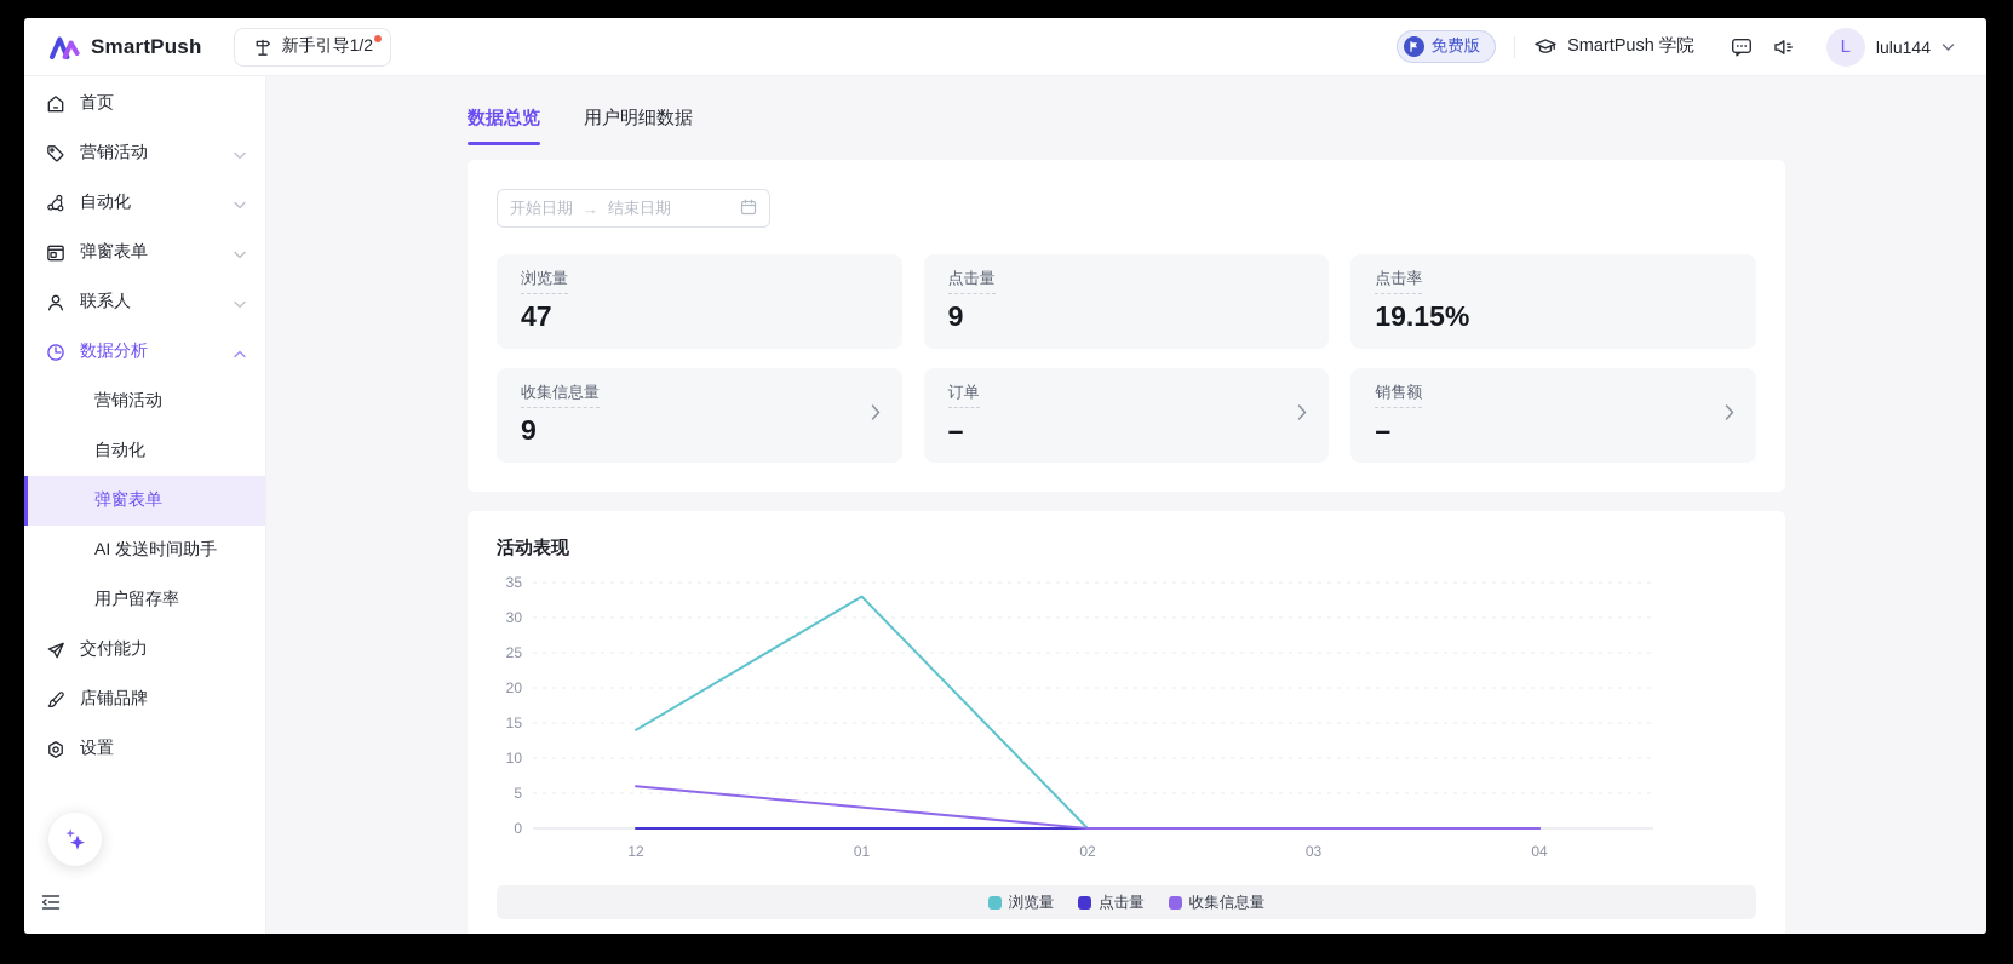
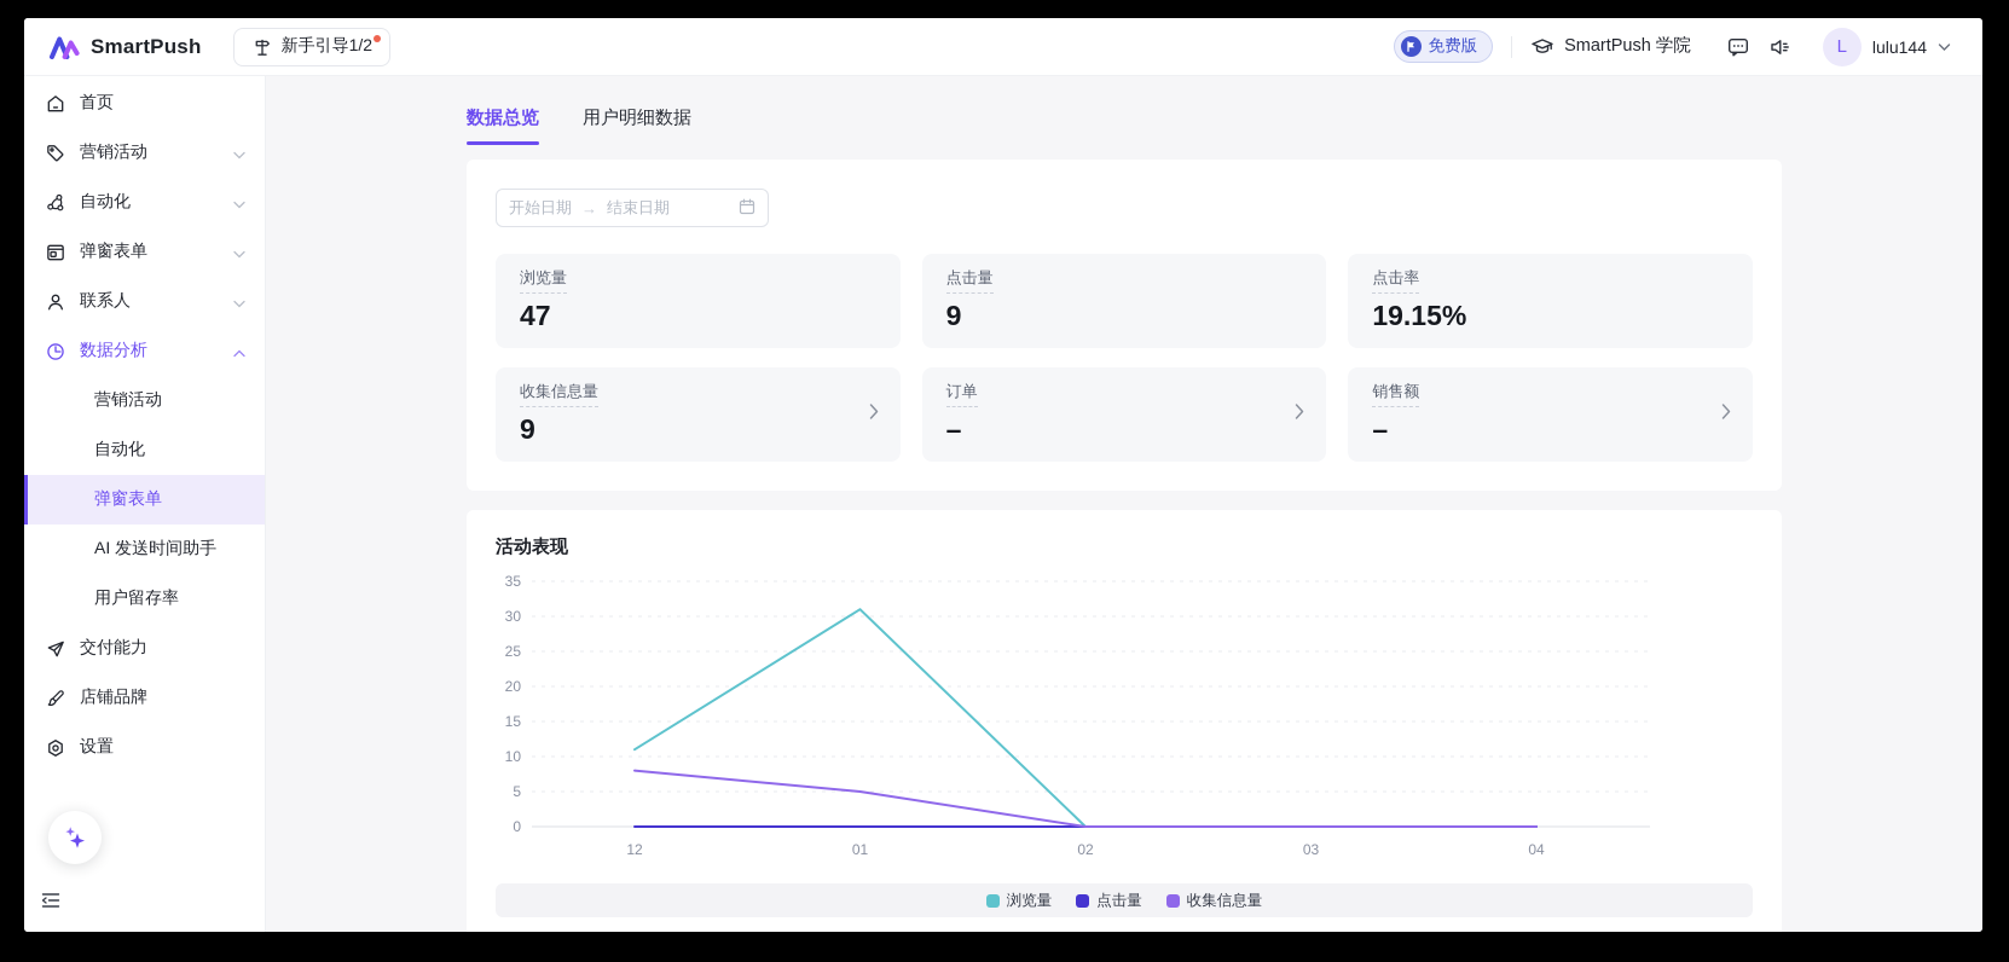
浏览量/12: 14 -> 11
收集信息量/12: 6 -> 8
浏览量/01: 33 -> 31
收集信息量/01: 3 -> 5
